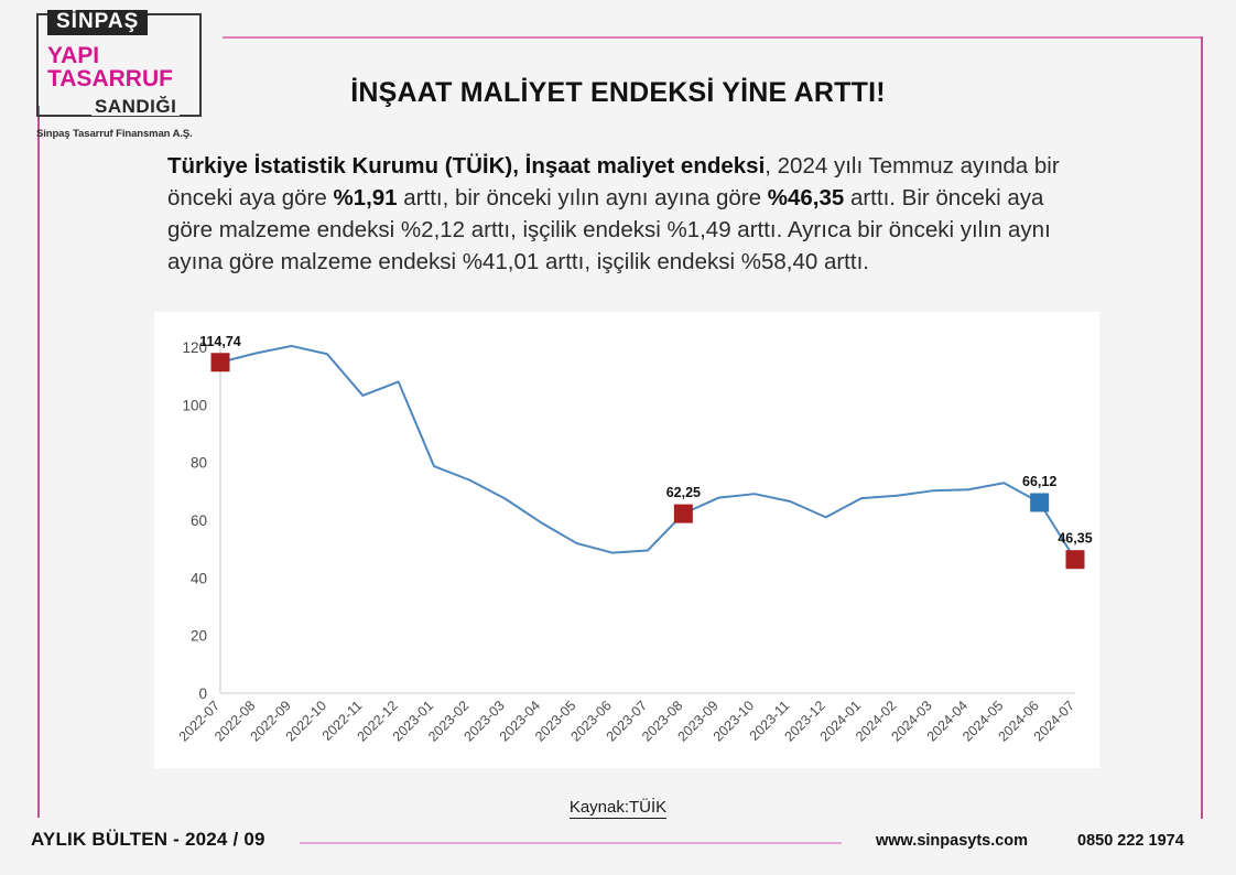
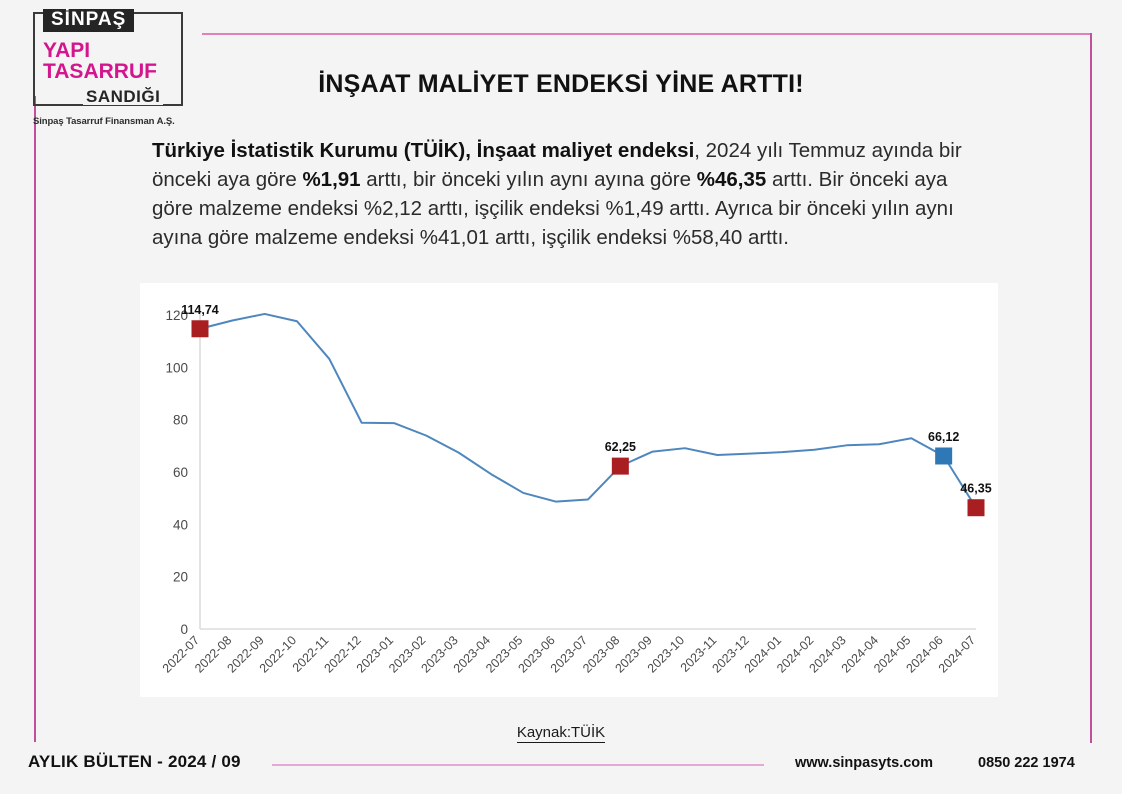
2022-12: 108 -> 79
2023-12: 61 -> 67
